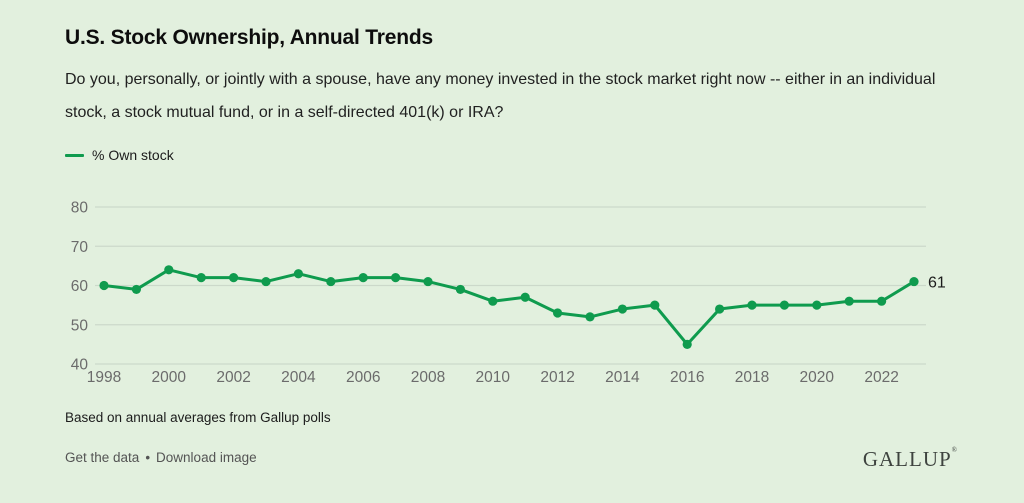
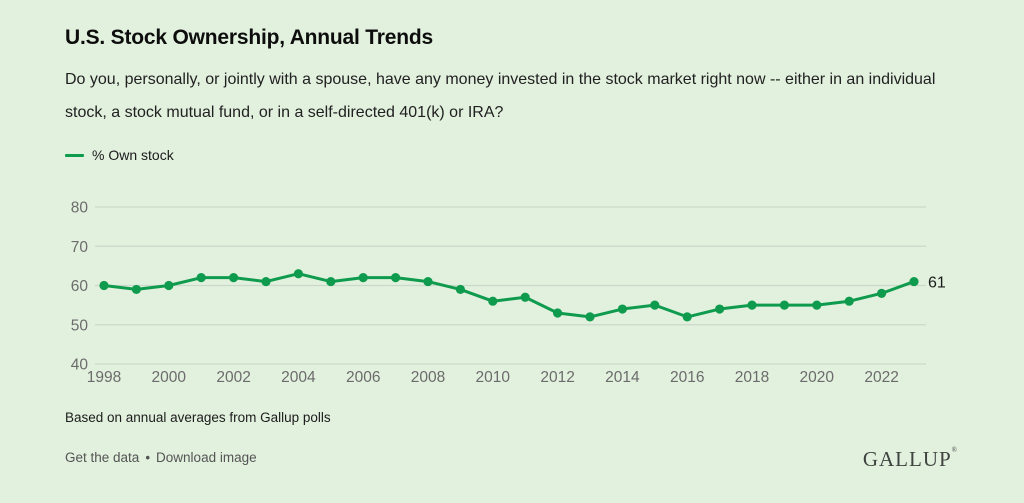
2000: 64 -> 60
2016: 45 -> 52
2022: 56 -> 58
